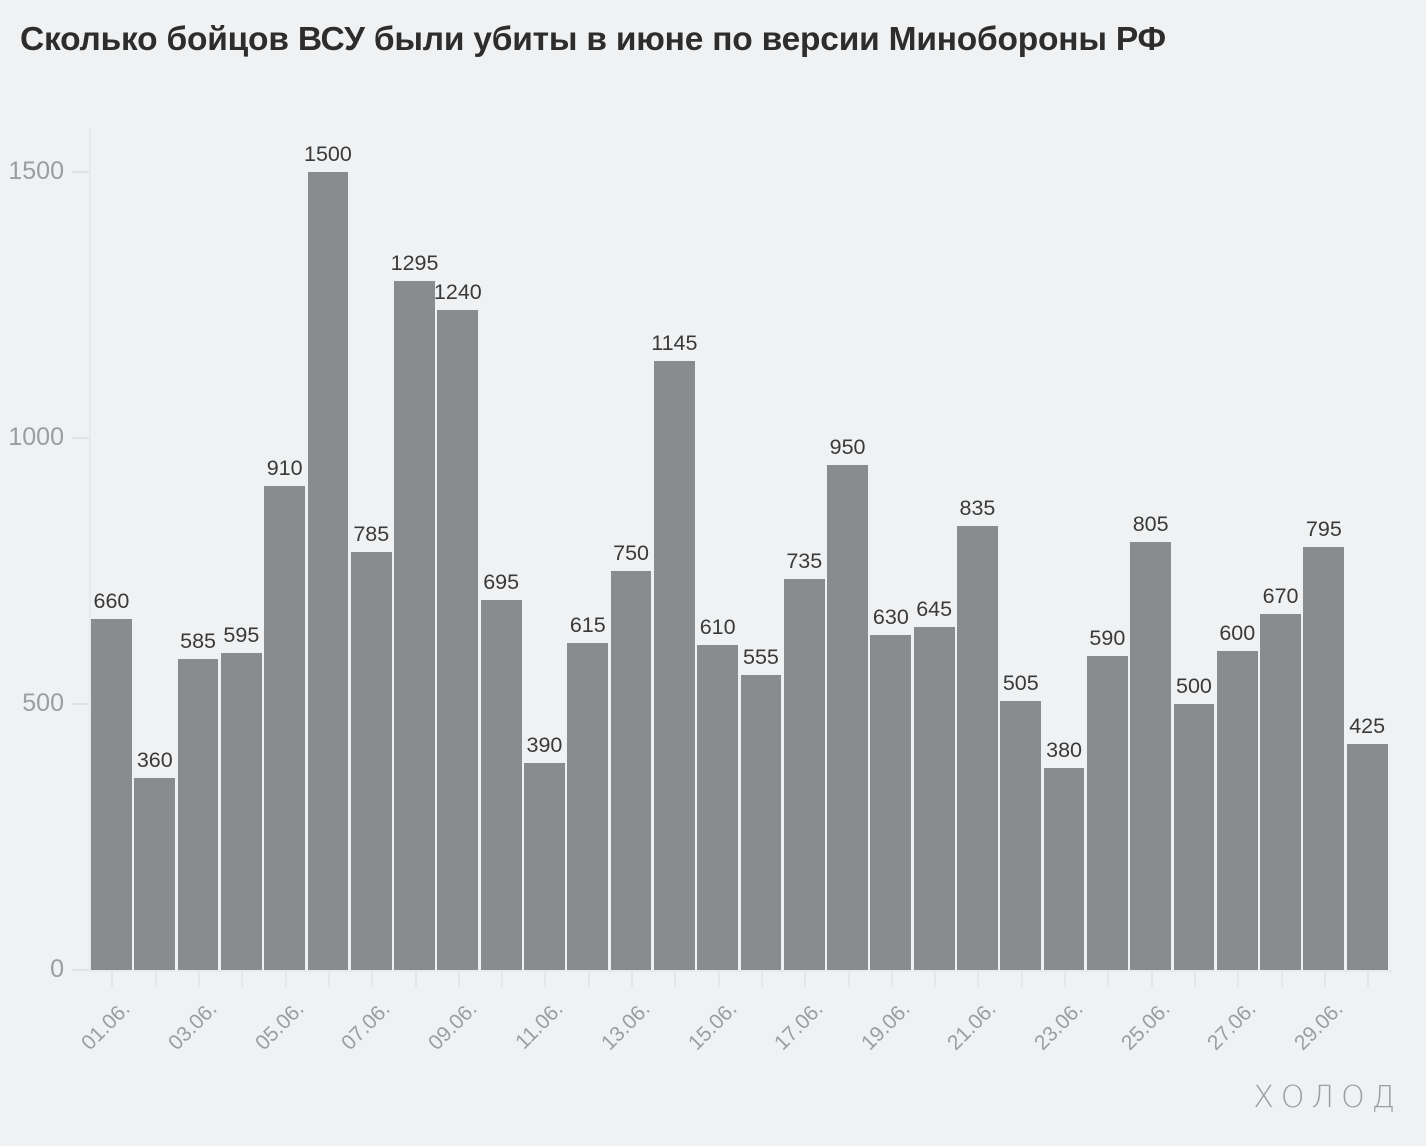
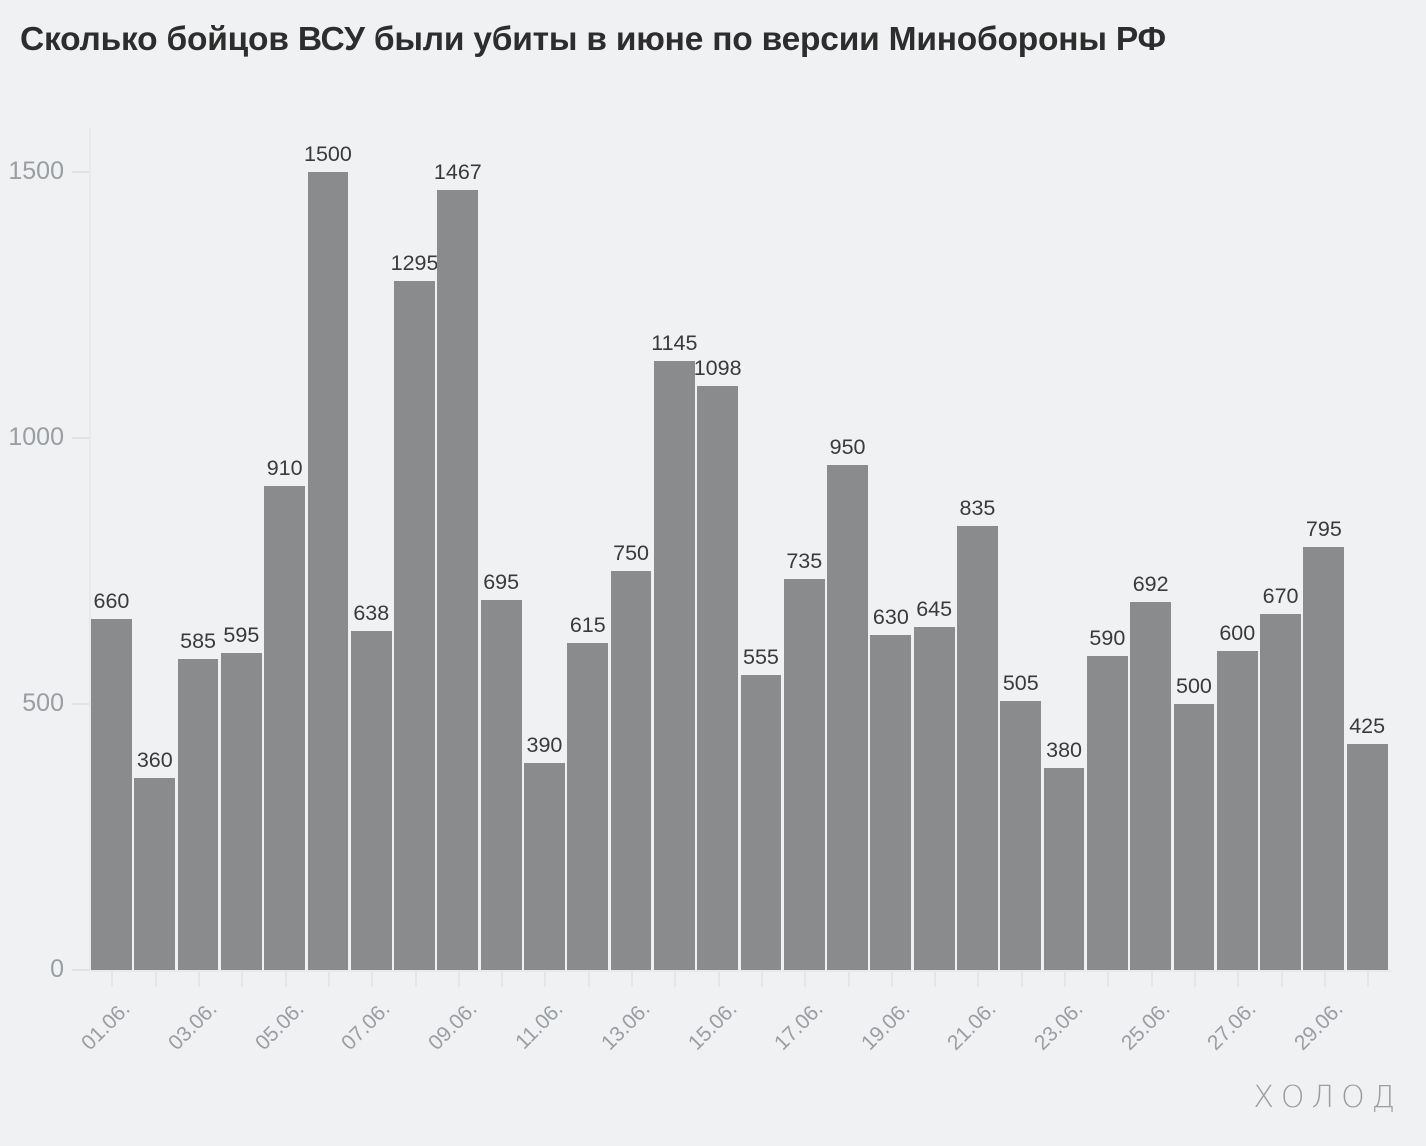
07.06.: 785 -> 638
09.06.: 1240 -> 1467
15.06.: 610 -> 1098
25.06.: 805 -> 692
